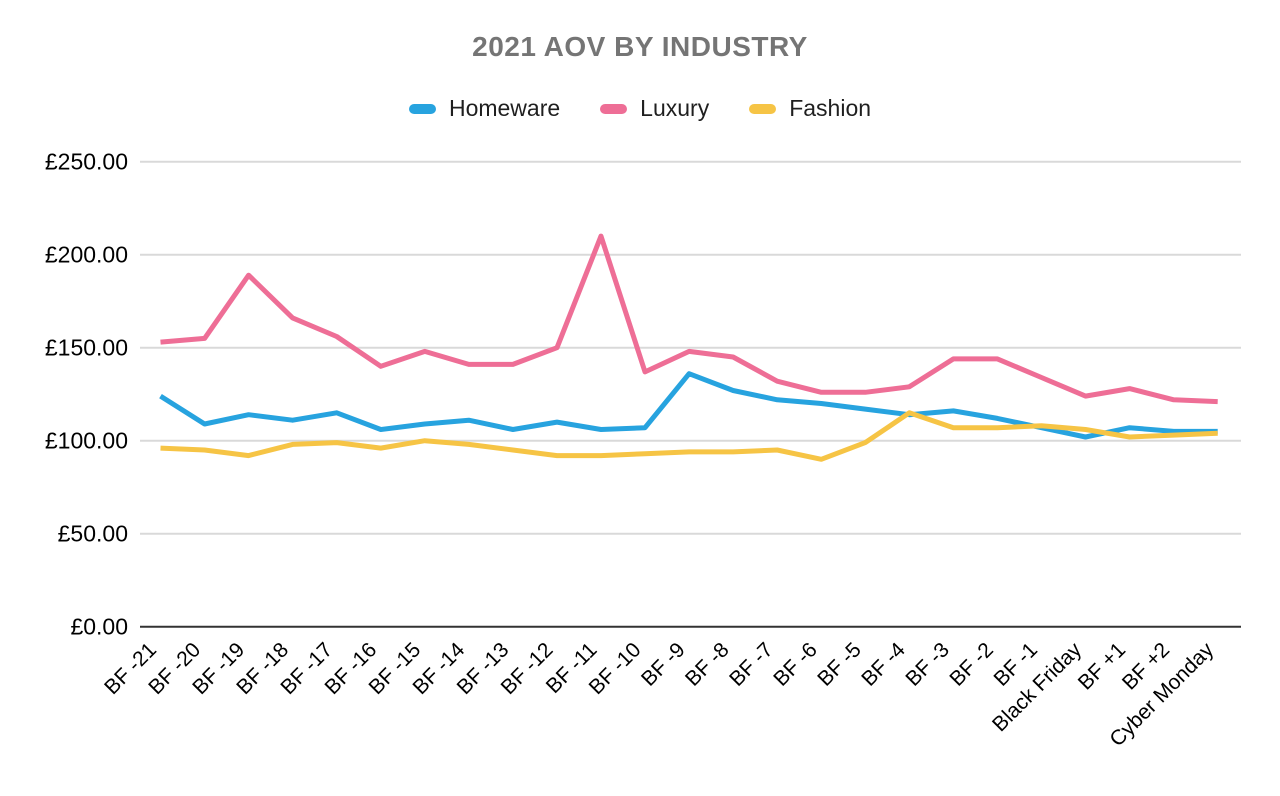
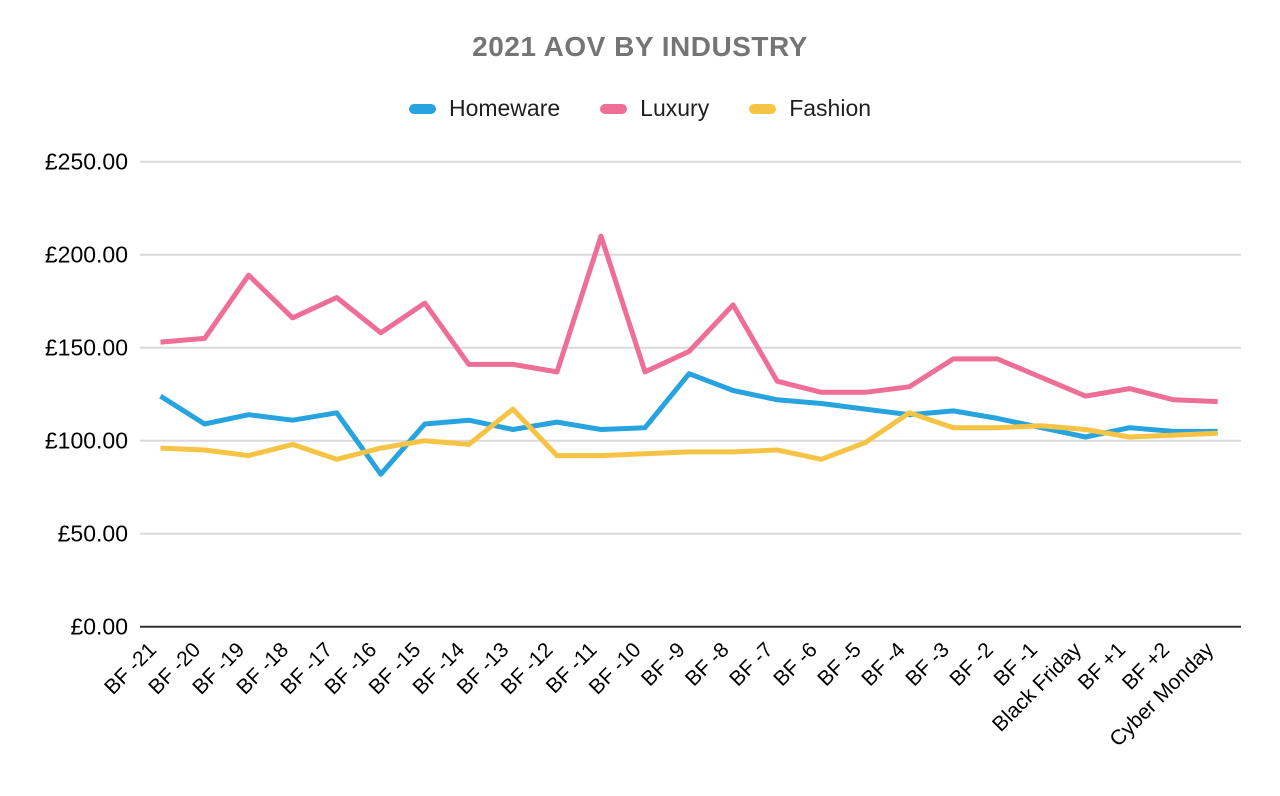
Luxury/BF -17: £156 -> £177
Fashion/BF -17: £99 -> £90
Homeware/BF -16: £106 -> £82
Luxury/BF -16: £140 -> £158
Luxury/BF -15: £148 -> £174
Fashion/BF -13: £95 -> £117
Luxury/BF -12: £150 -> £137
Luxury/BF -8: £145 -> £173
